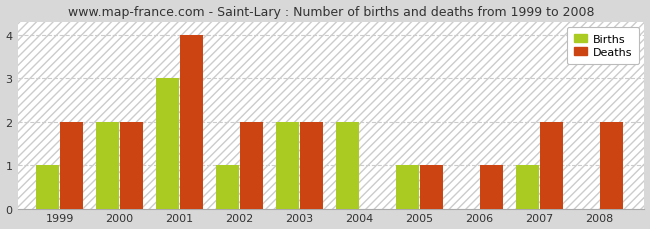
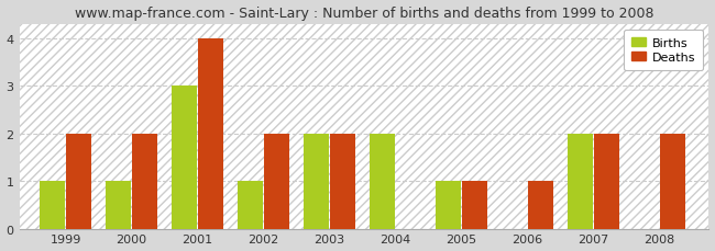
Births/2000: 2 -> 1
Births/2007: 1 -> 2
